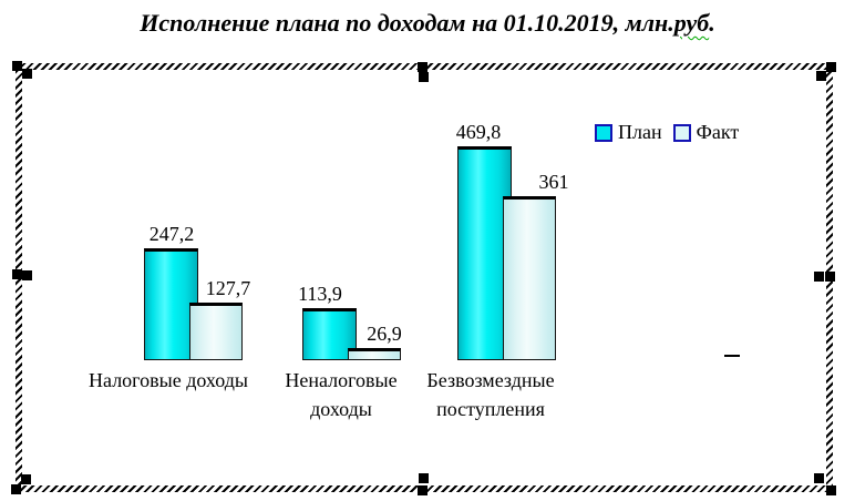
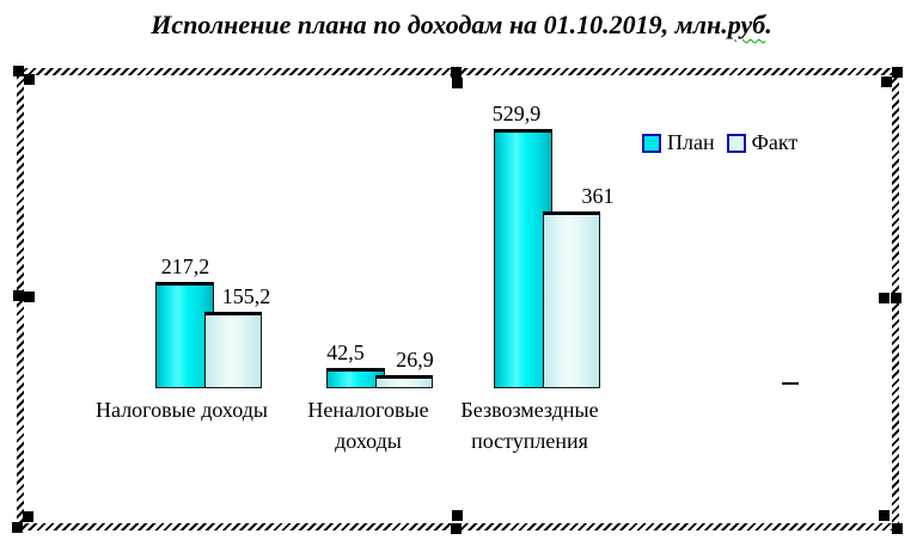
План/Налоговые доходы: 247,2 -> 217,2
Факт/Налоговые доходы: 127,7 -> 155,2
План/Неналоговые доходы: 113,9 -> 42,5
План/Безвозмездные поступления: 469,8 -> 529,9
